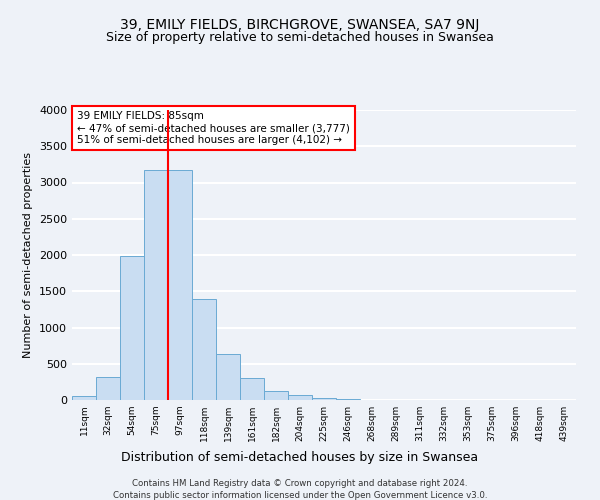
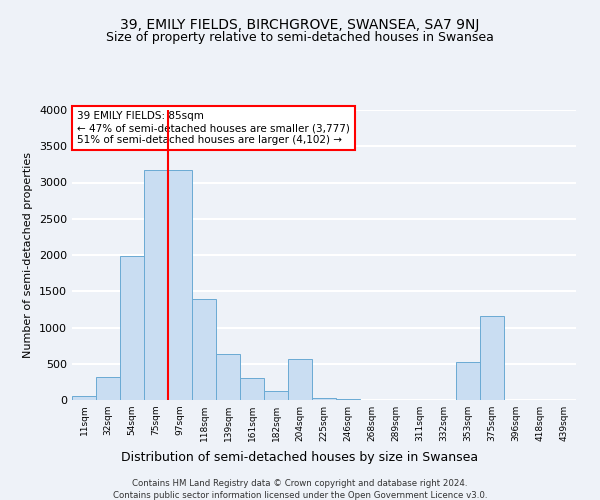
204sqm: 80 -> 560
353sqm: 0 -> 520
375sqm: 0 -> 1160
